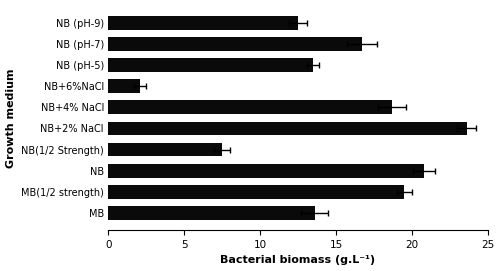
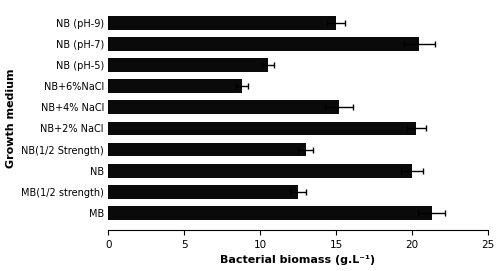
NB (pH-9): 12.5 -> 15.0
NB (pH-7): 16.7 -> 20.5
NB (pH-5): 13.5 -> 10.5
NB+6%NaCl: 2.1 -> 8.8
NB+4% NaCl: 18.7 -> 15.2
NB+2% NaCl: 23.6 -> 20.3
NB(1/2 Strength): 7.5 -> 13.0
NB: 20.8 -> 20.0
MB(1/2 strength): 19.5 -> 12.5
MB: 13.6 -> 21.3
